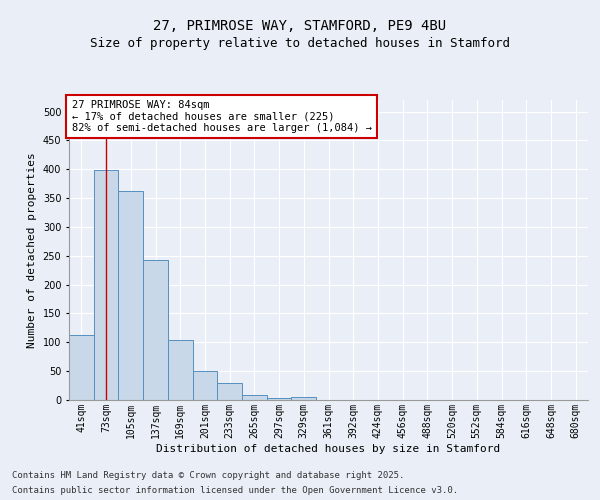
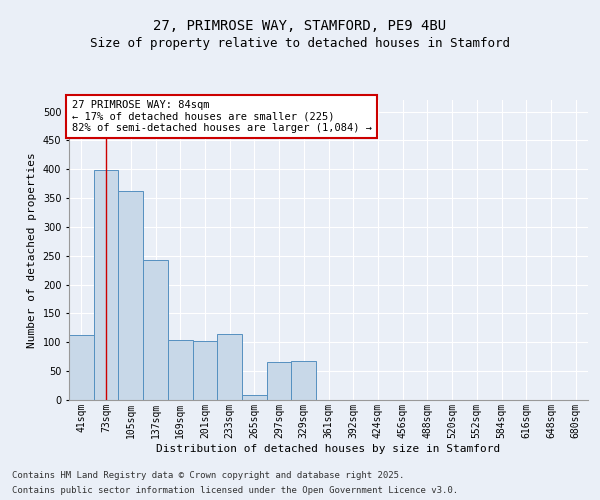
201sqm: 50 -> 102
233sqm: 30 -> 114
297sqm: 4 -> 66
329sqm: 6 -> 68
